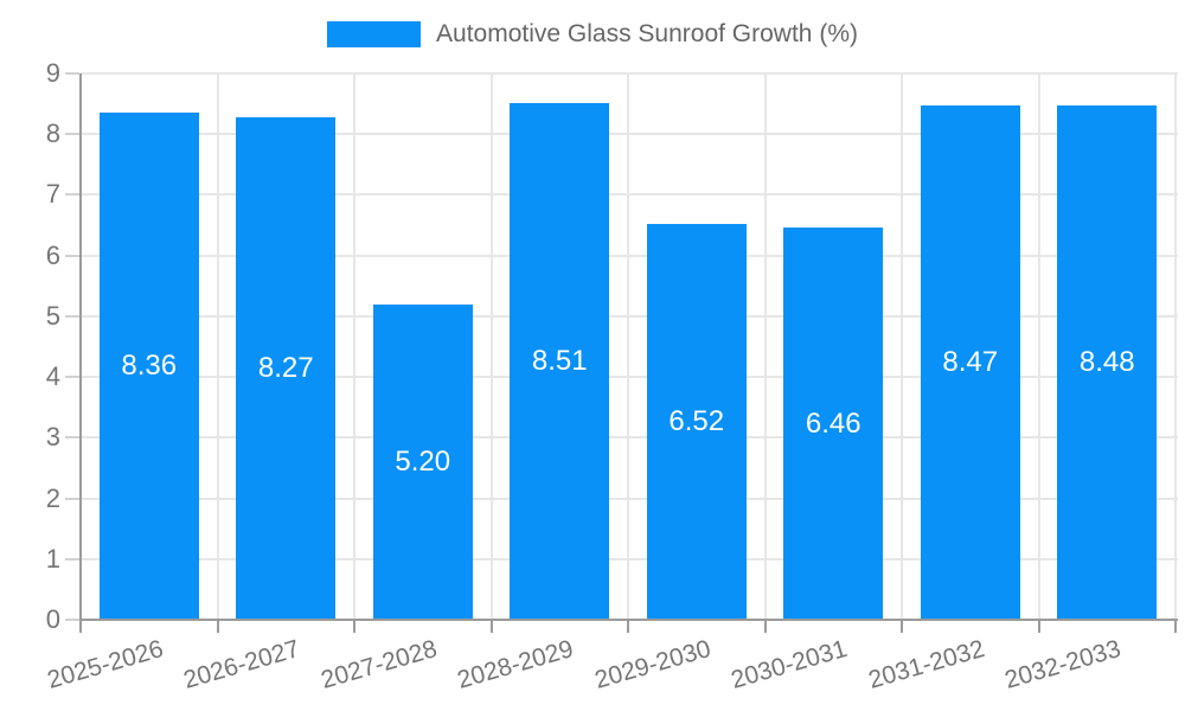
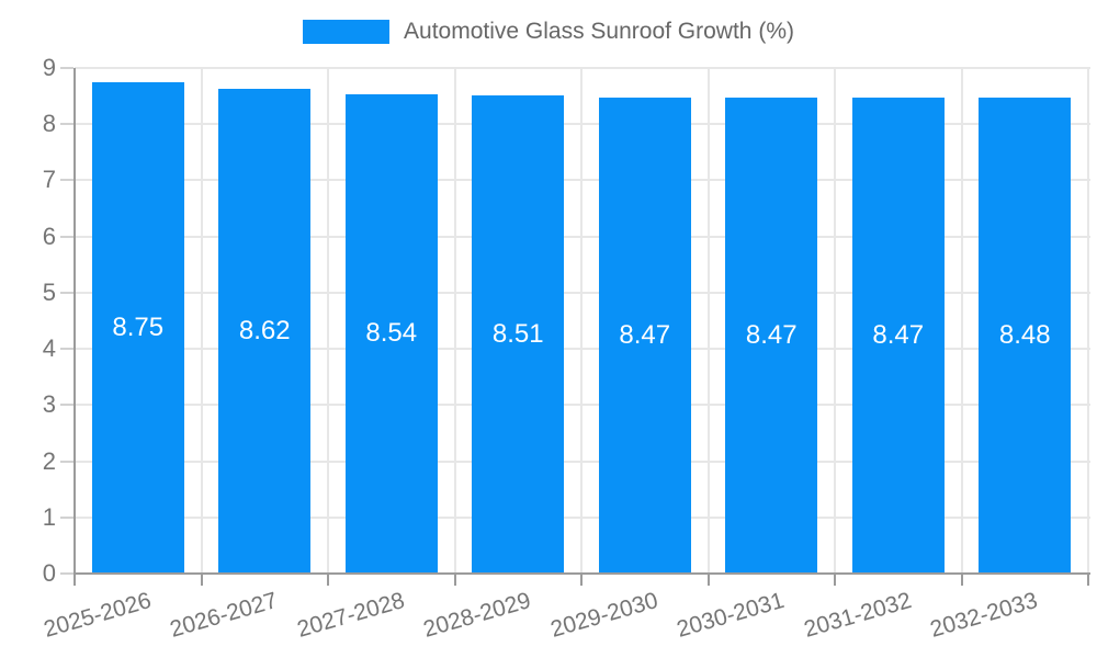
2025-2026: 8.36 -> 8.75
2026-2027: 8.27 -> 8.62
2027-2028: 5.20 -> 8.54
2029-2030: 6.52 -> 8.47
2030-2031: 6.46 -> 8.47
